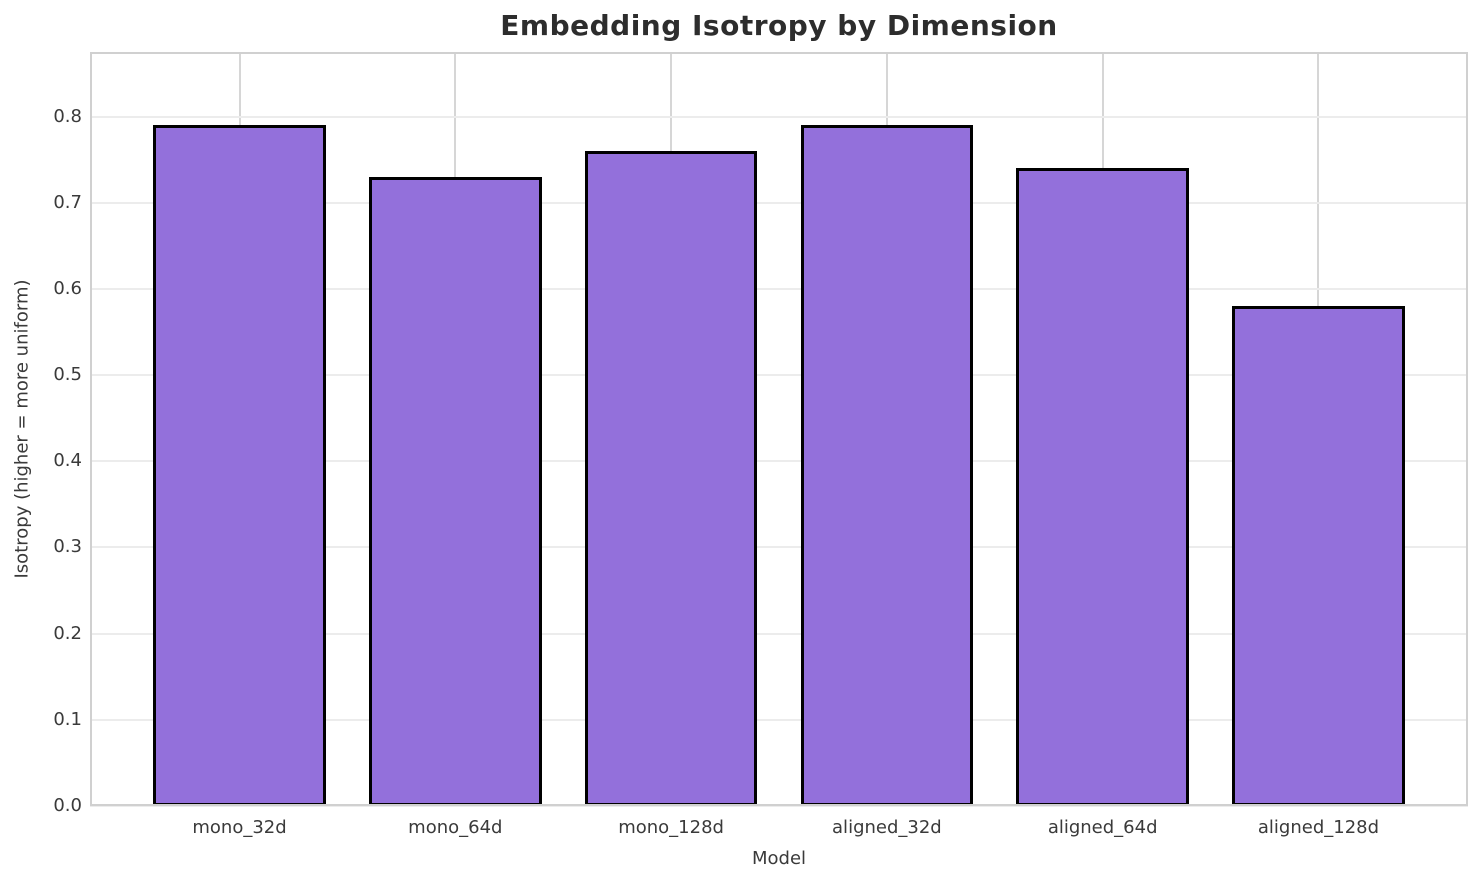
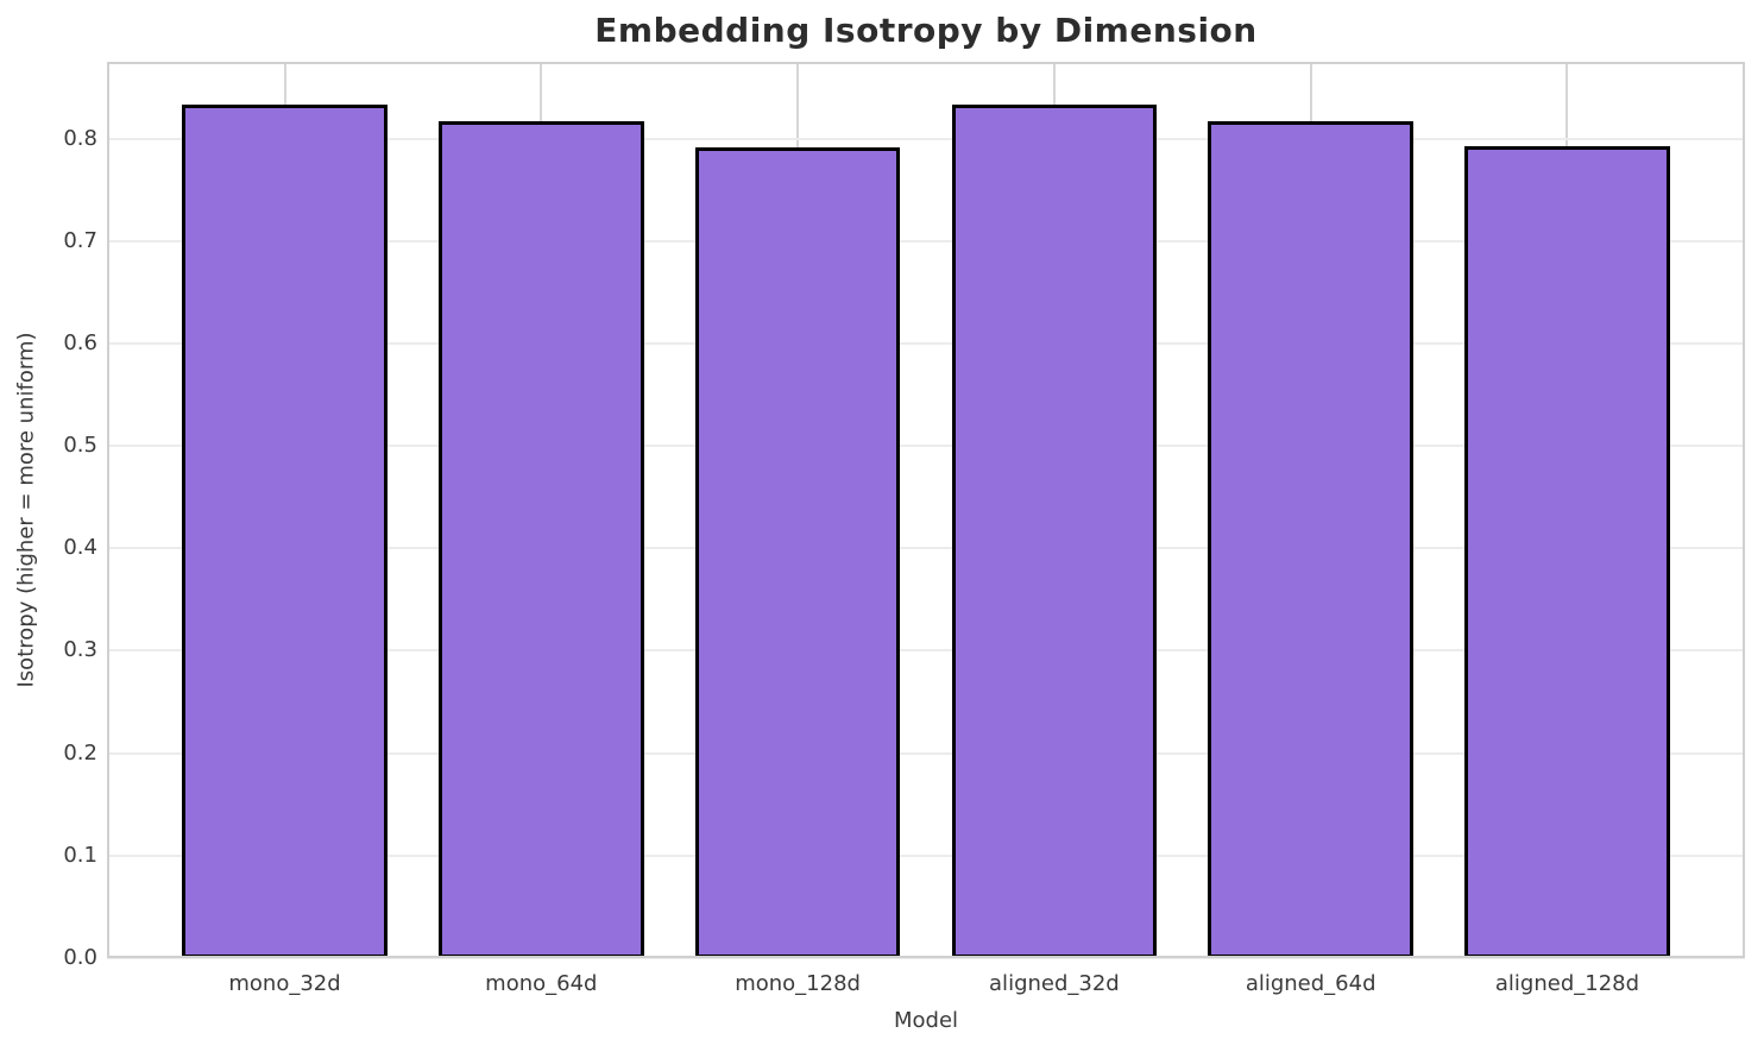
mono_32d: 0.79 -> 0.83
mono_64d: 0.73 -> 0.82
mono_128d: 0.76 -> 0.79
aligned_32d: 0.79 -> 0.83
aligned_64d: 0.74 -> 0.82
aligned_128d: 0.58 -> 0.79
